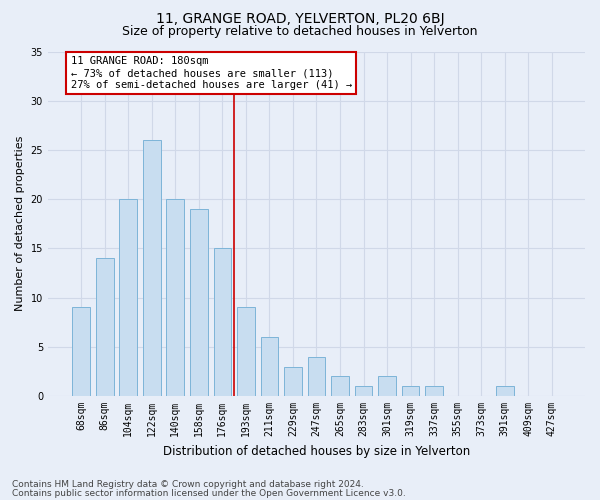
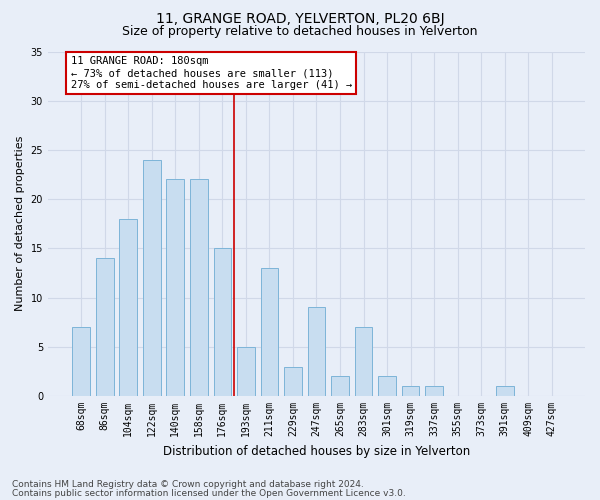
68sqm: 9 -> 7
104sqm: 20 -> 18
122sqm: 26 -> 24
140sqm: 20 -> 22
158sqm: 19 -> 22
193sqm: 9 -> 5
211sqm: 6 -> 13
247sqm: 4 -> 9
283sqm: 1 -> 7
